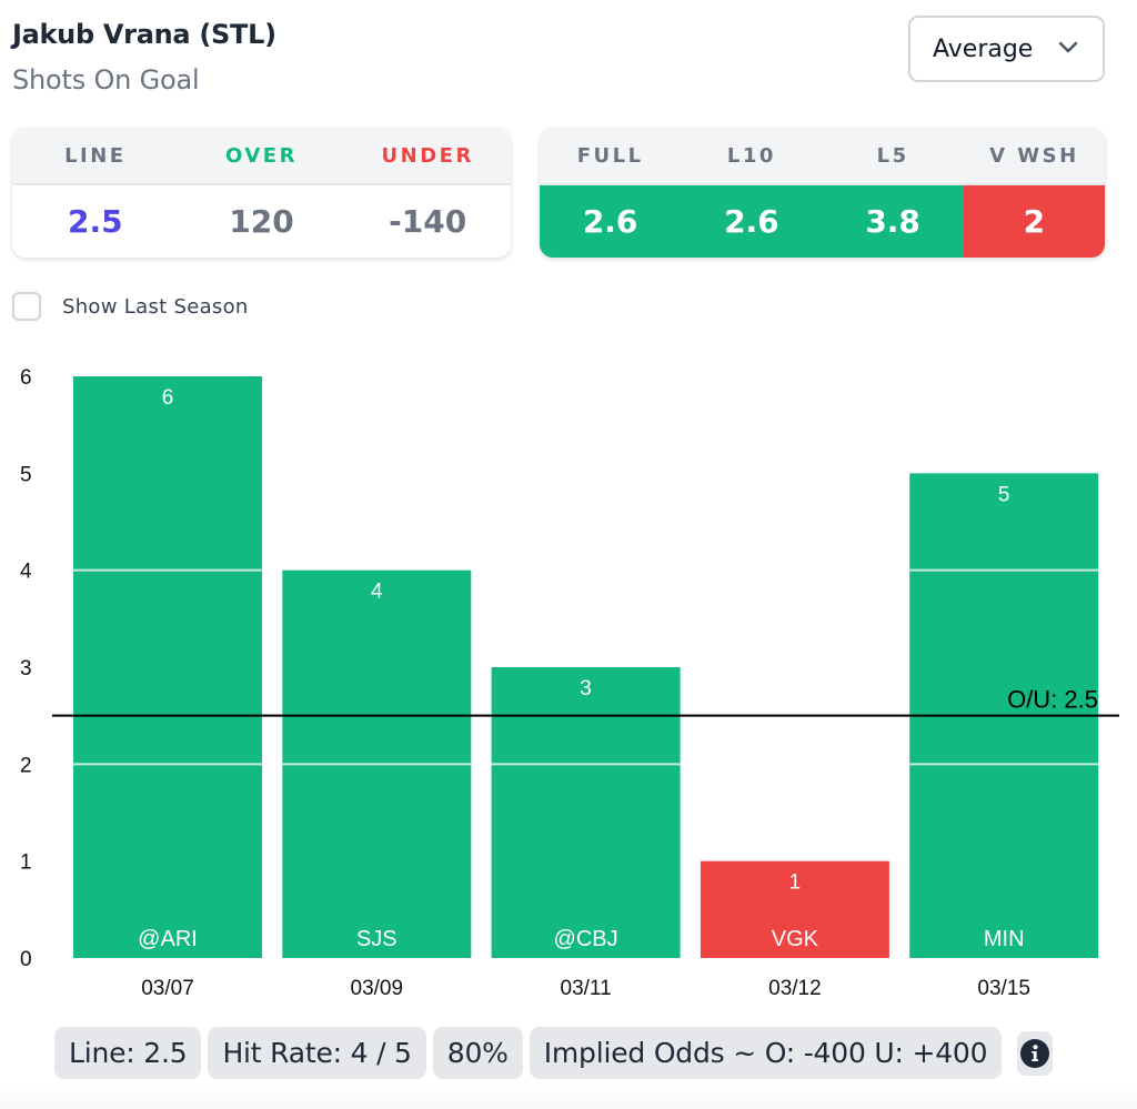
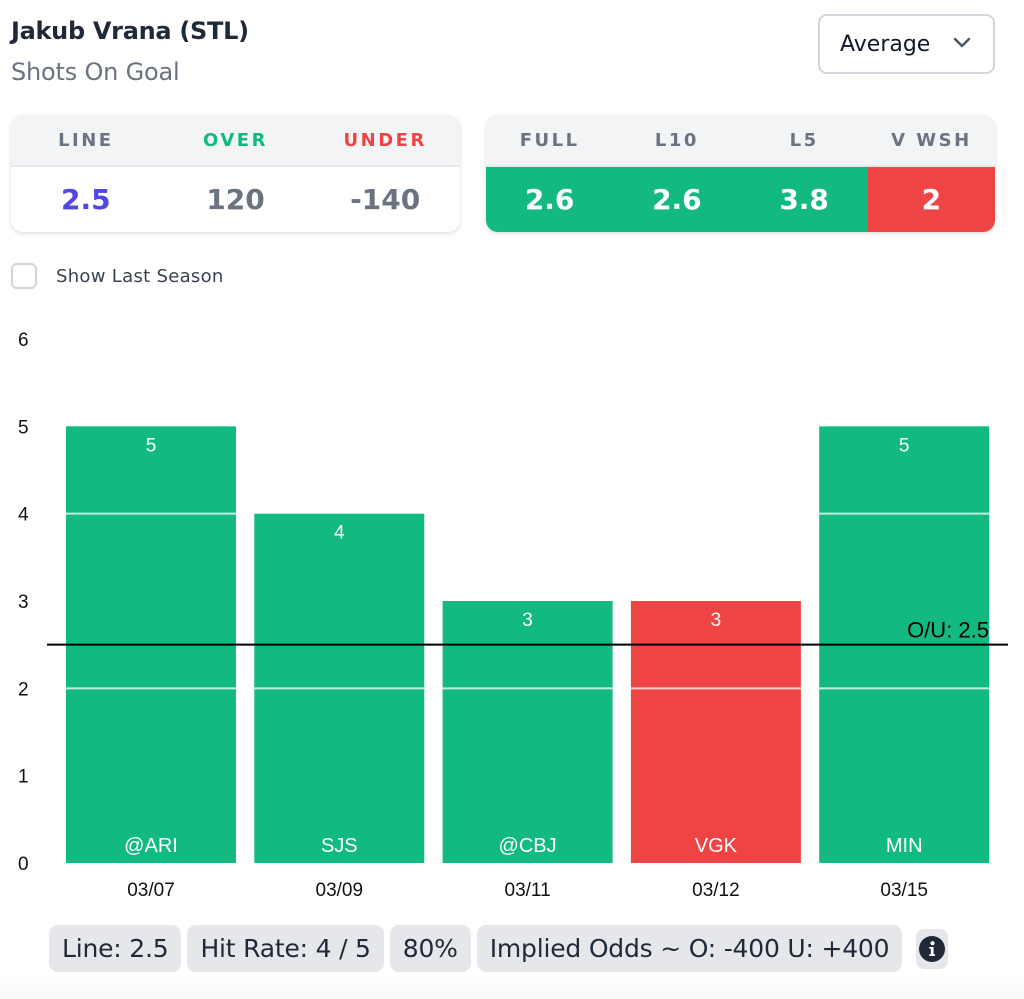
03/07: 6 -> 5
03/12: 1 -> 3
